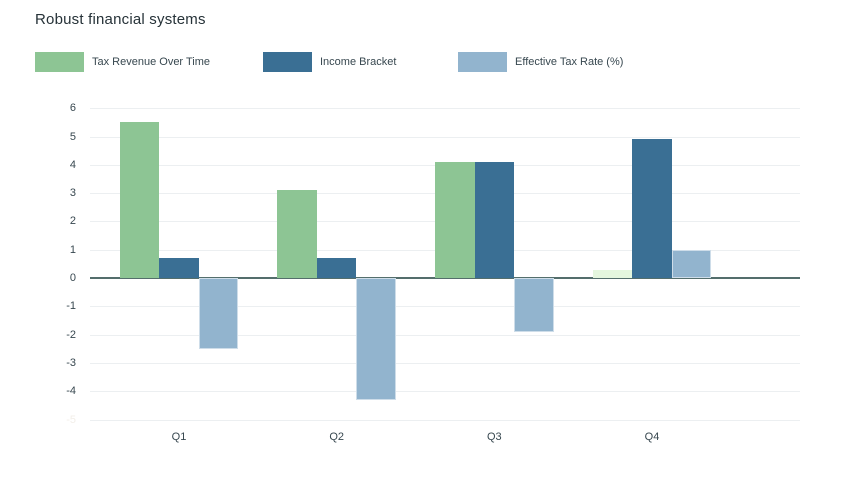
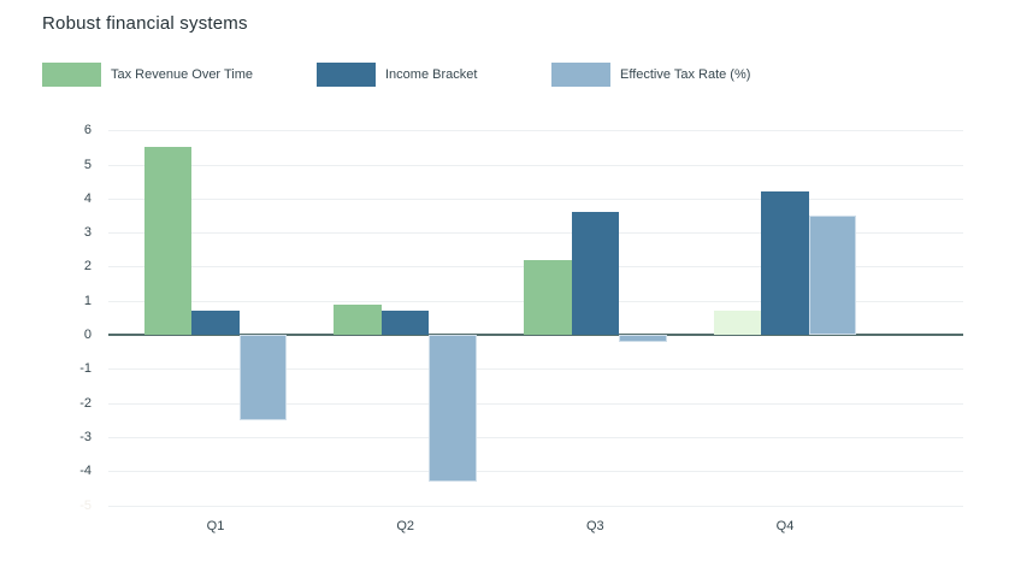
Tax Revenue Over Time/Q2: 3.1 -> 0.9
Tax Revenue Over Time/Q3: 4.1 -> 2.2
Income Bracket/Q3: 4.1 -> 3.6
Effective Tax Rate (%)/Q3: -1.9 -> -0.2
Tax Revenue Over Time/Q4: 0.3 -> 0.7
Income Bracket/Q4: 4.9 -> 4.2
Effective Tax Rate (%)/Q4: 1.0 -> 3.5
